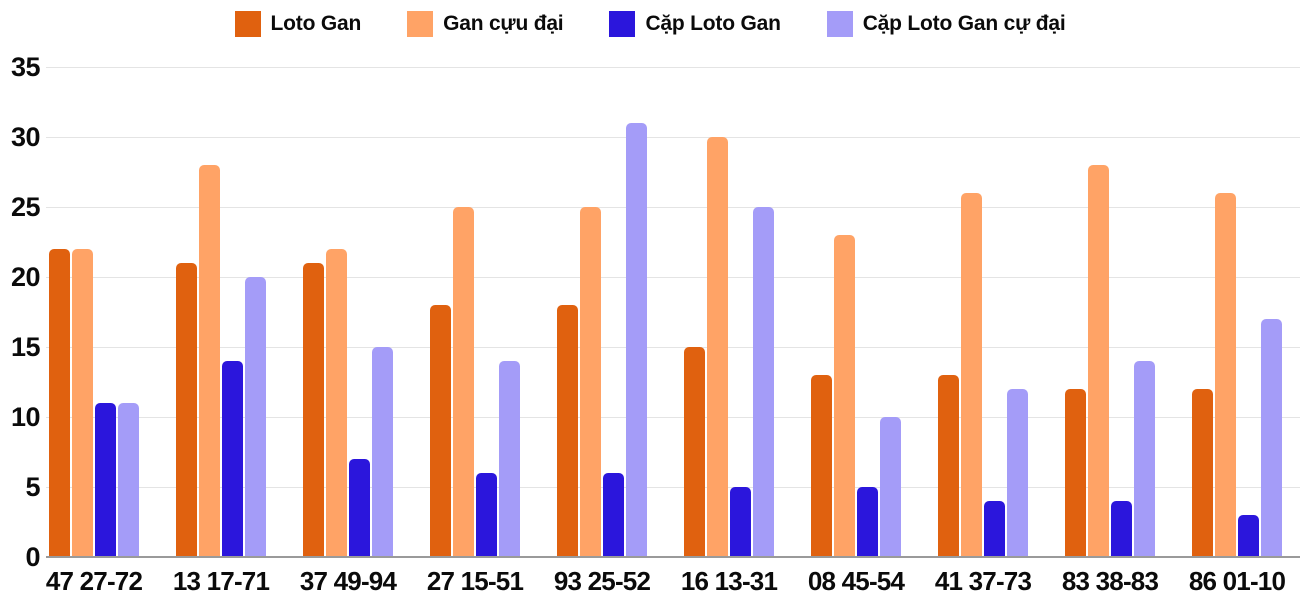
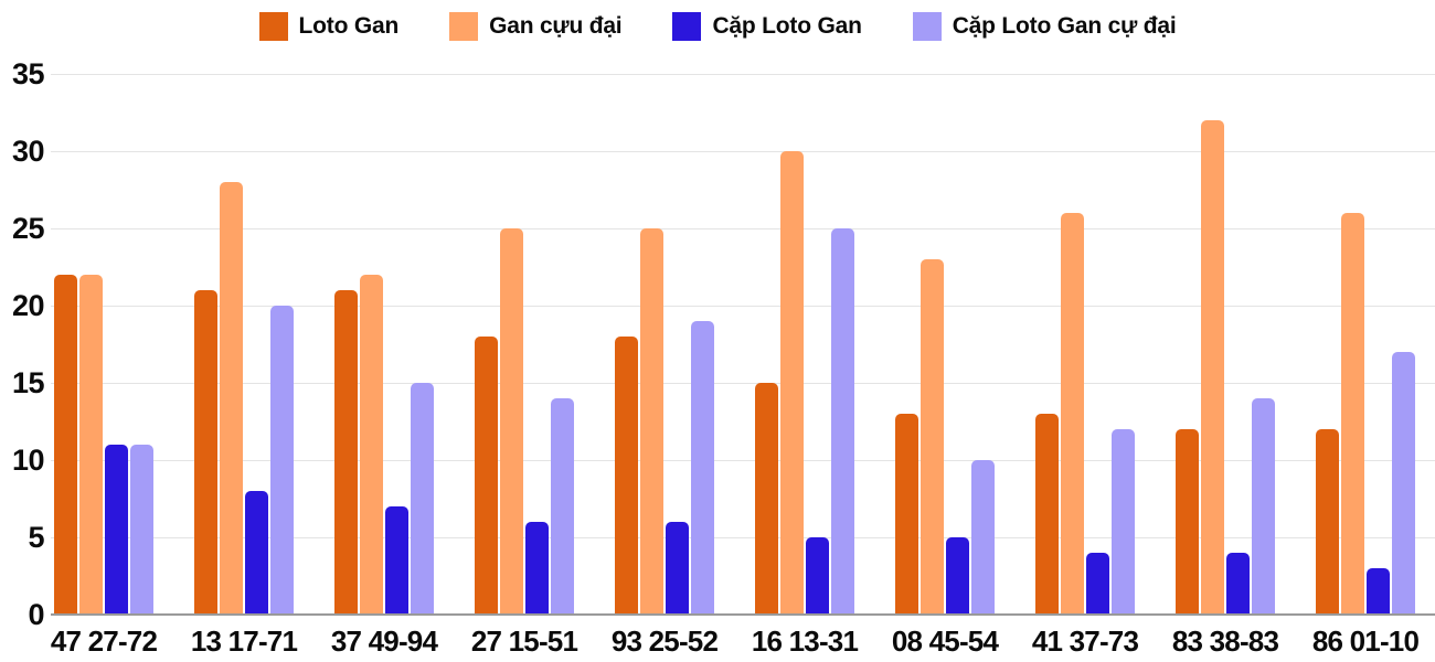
Cặp Loto Gan/13 17-71: 14 -> 8
Cặp Loto Gan cự đại/93 25-52: 31 -> 19
Gan cựu đại/83 38-83: 28 -> 32
